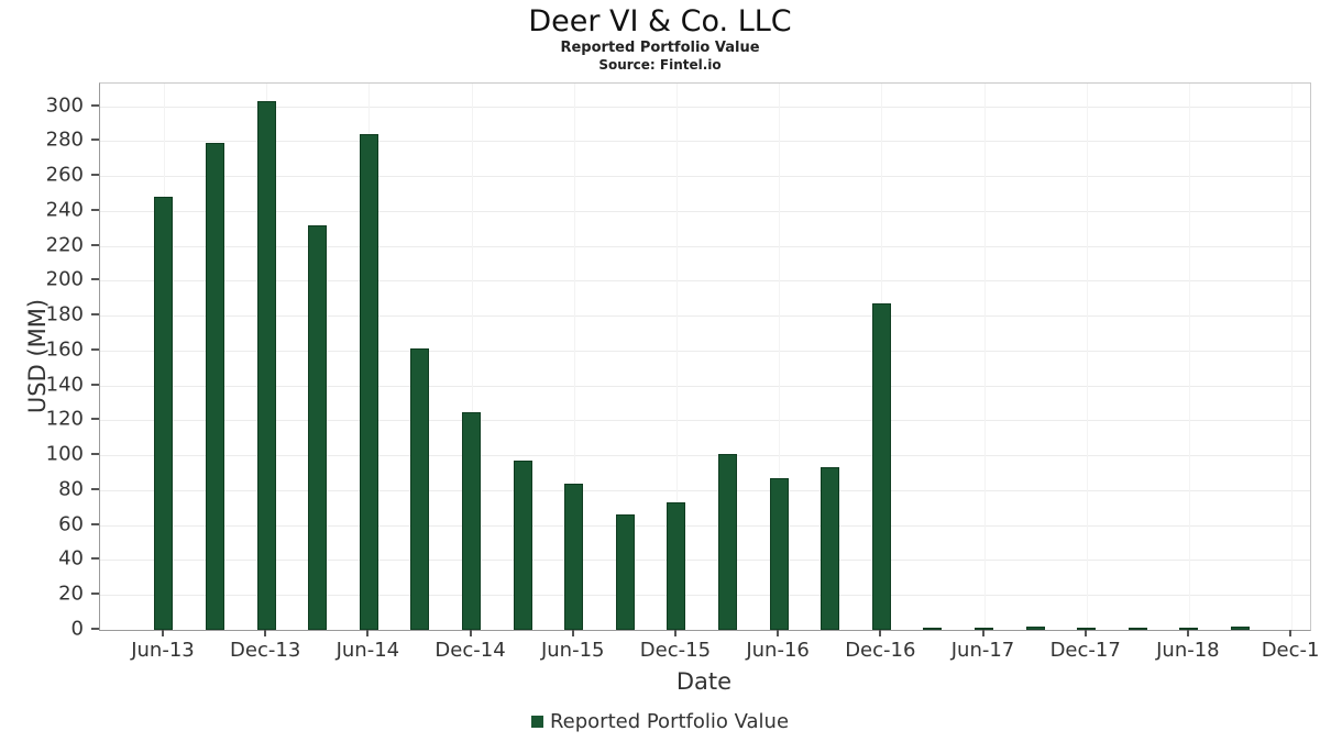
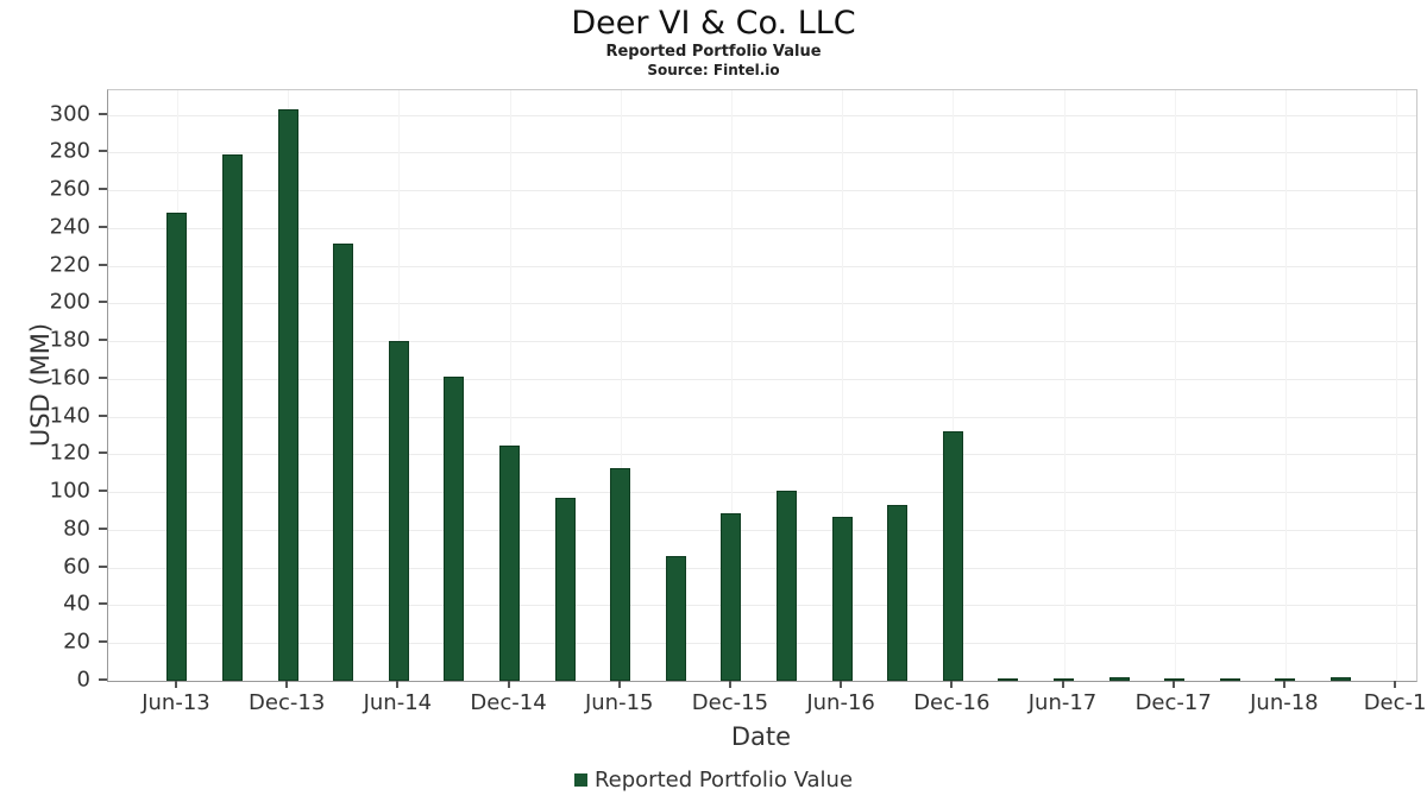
Jun-14: 284 -> 180
Jun-15: 84 -> 113
Dec-15: 73 -> 89
Dec-16: 187 -> 132
